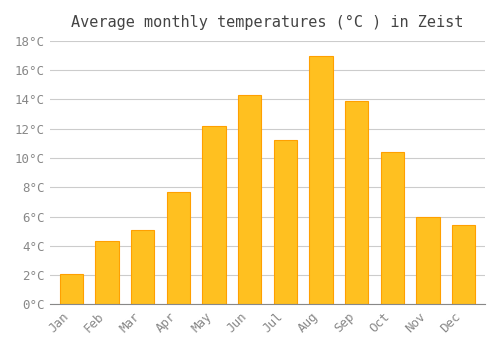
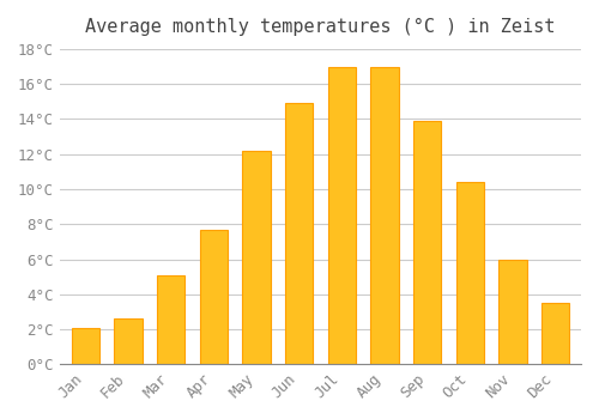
Feb: 4.3°C -> 2.6°C
Jun: 14.3°C -> 14.9°C
Jul: 11.2°C -> 17.0°C
Dec: 5.4°C -> 3.5°C
